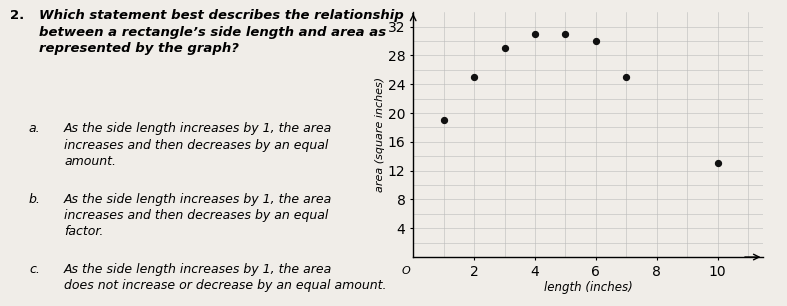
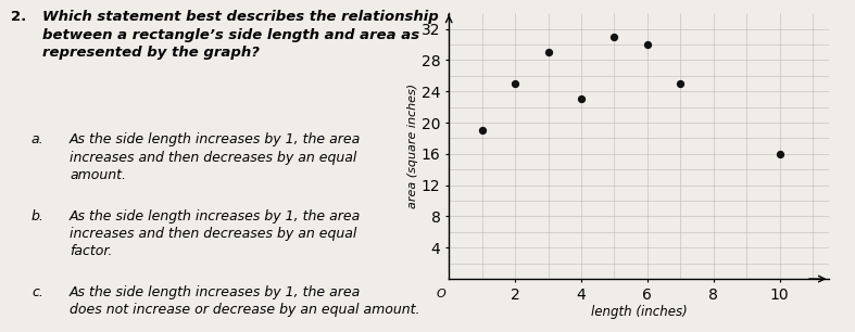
4: 31 -> 23
10: 13 -> 16
